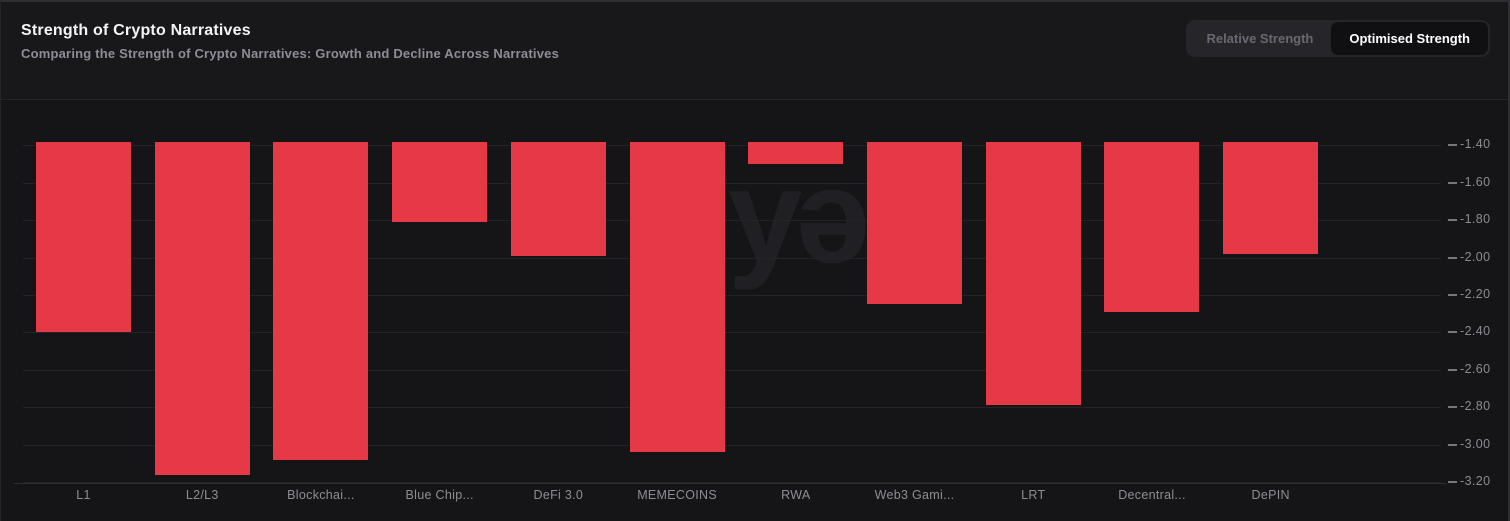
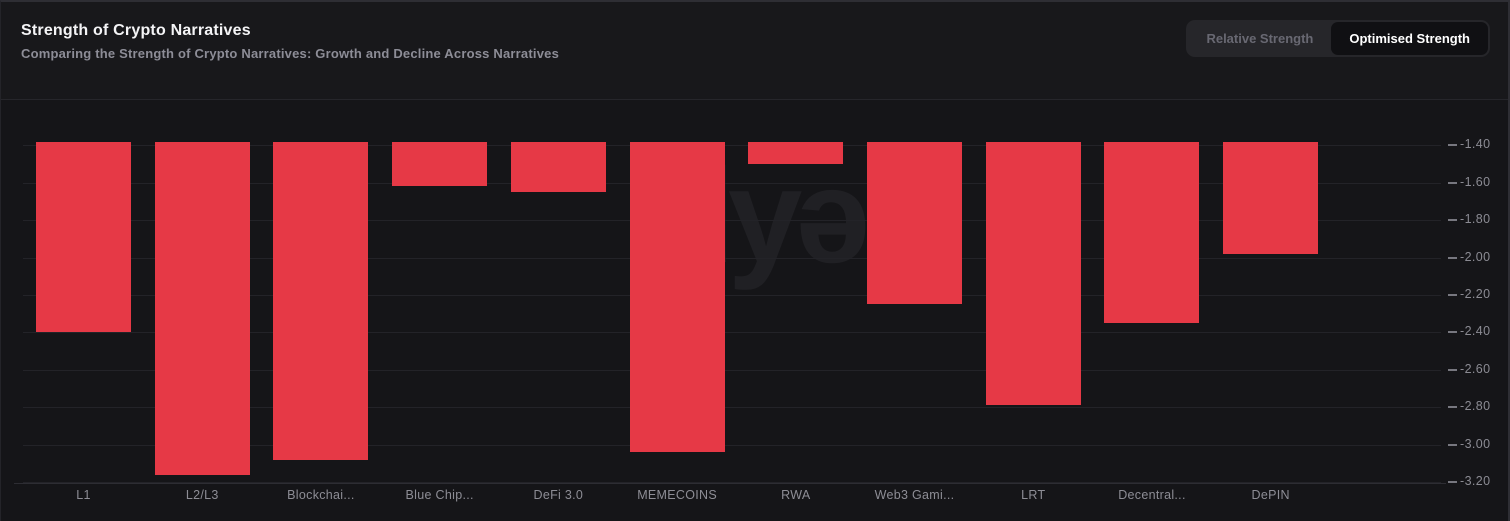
Blue Chip...: -1.81 -> -1.62
DeFi 3.0: -1.99 -> -1.65
Decentral...: -2.29 -> -2.35
